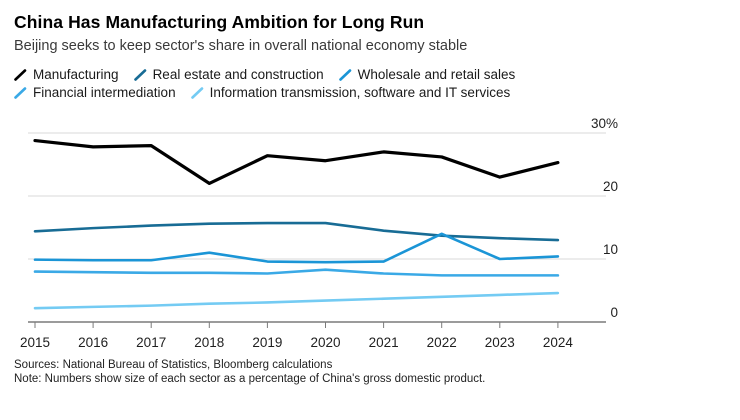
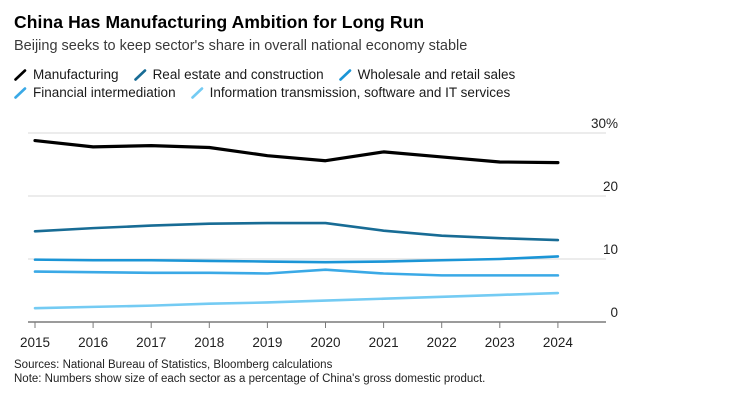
Manufacturing/2018: 22% -> 28%
Wholesale and retail sales/2018: 11% -> 10%
Wholesale and retail sales/2022: 14% -> 10%
Manufacturing/2023: 23% -> 25%
